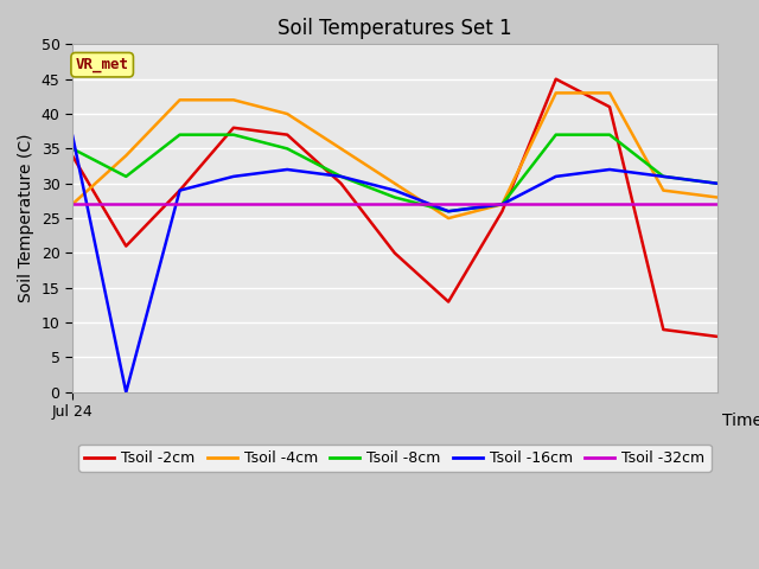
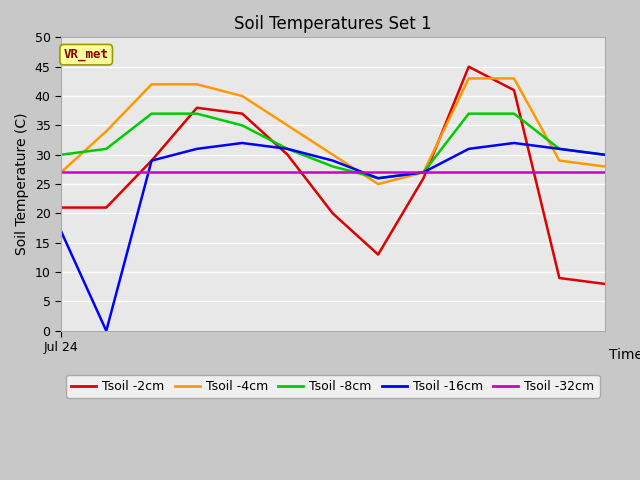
Tsoil -2cm/Jul 24: 34 -> 21
Tsoil -8cm/Jul 24: 35 -> 30
Tsoil -16cm/Jul 24: 37 -> 17
